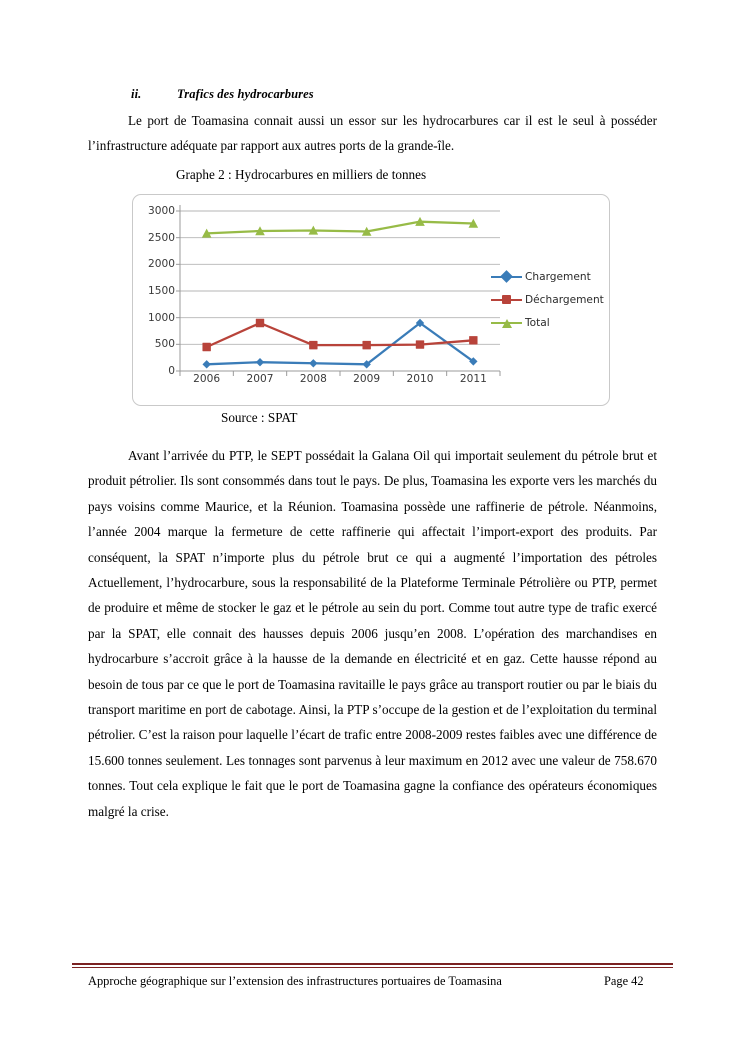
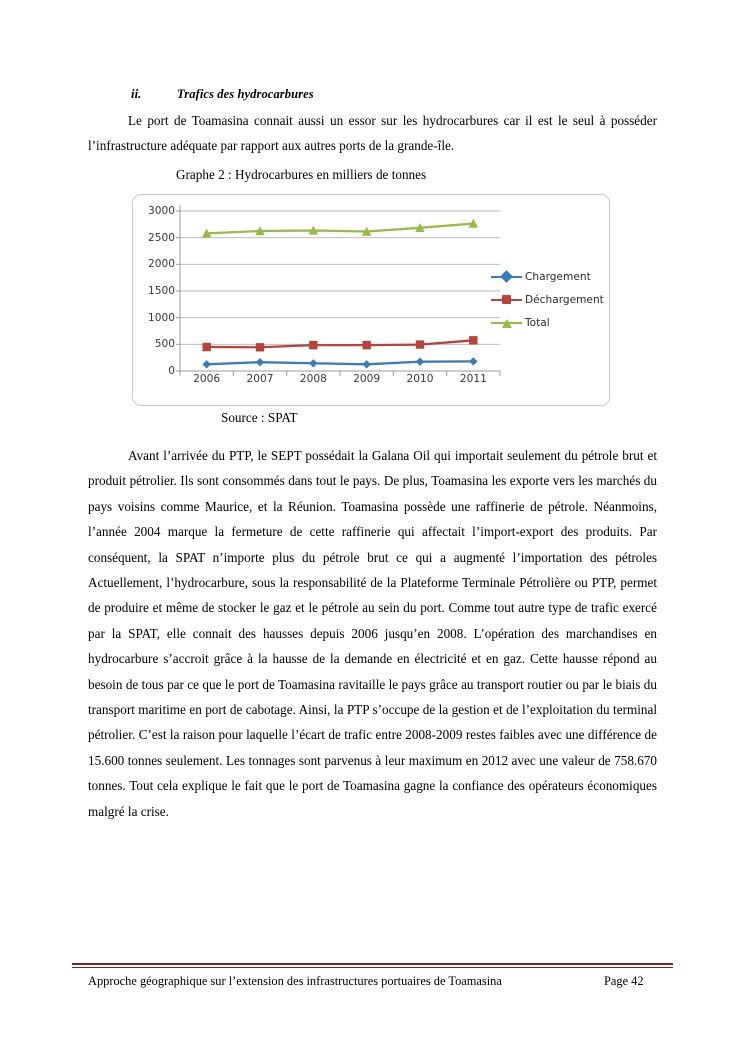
Déchargement/2007: 900 -> 400
Chargement/2010: 900 -> 200
Total/2010: 2800 -> 2700
